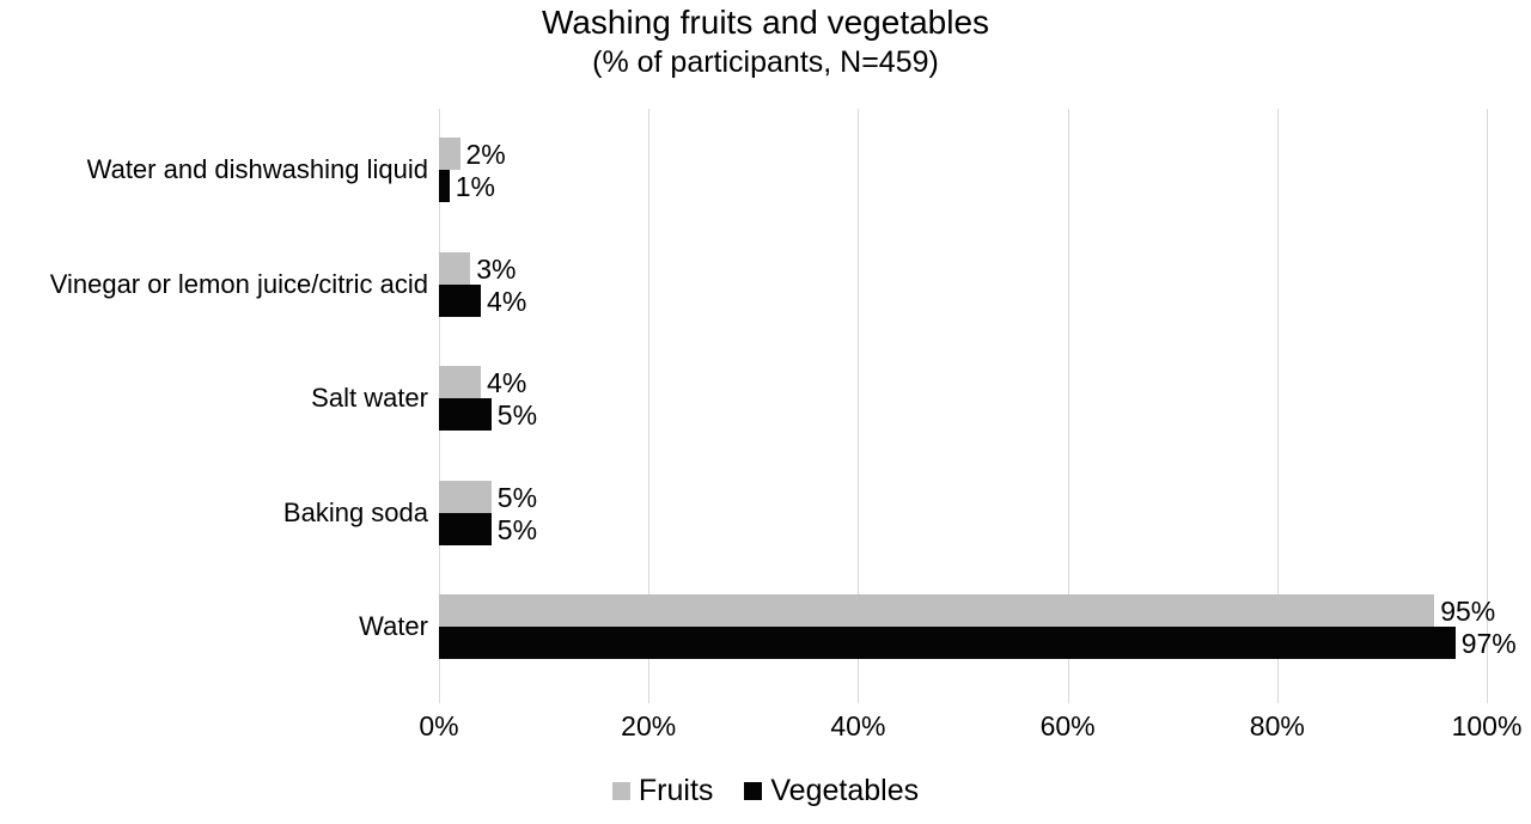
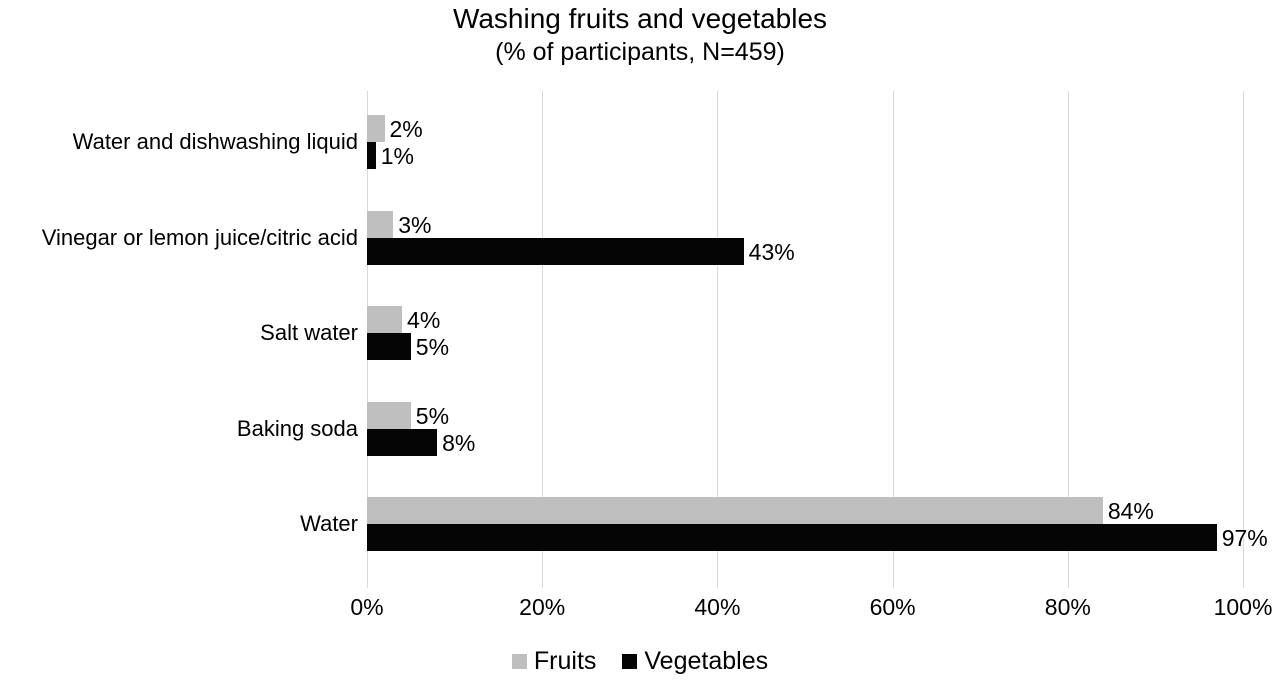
Vegetables/Vinegar or lemon juice/citric acid: 4% -> 43%
Vegetables/Baking soda: 5% -> 8%
Fruits/Water: 95% -> 84%
